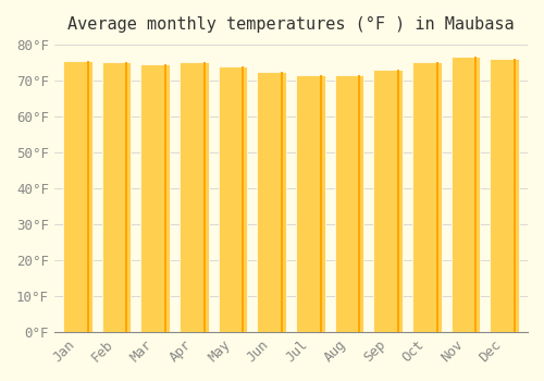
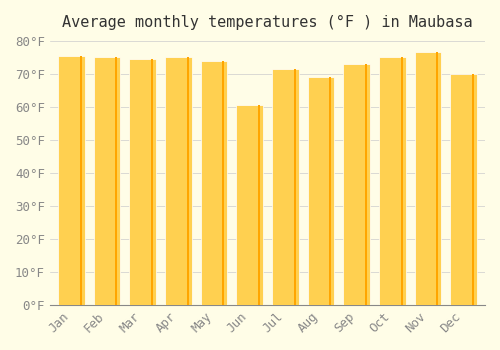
Jun: 72.5°F -> 60.5°F
Aug: 71.5°F -> 69.0°F
Dec: 76.0°F -> 70.0°F
